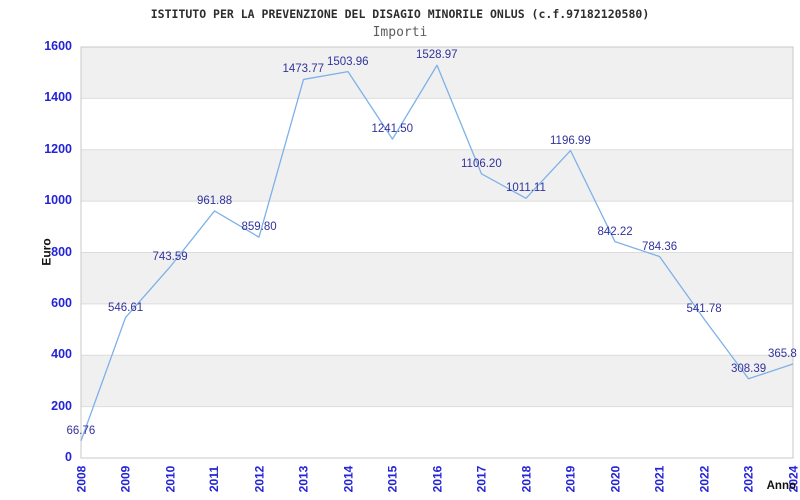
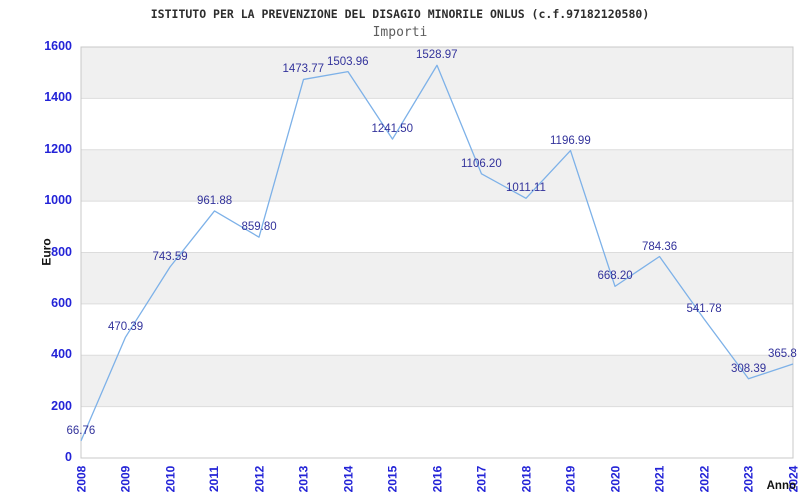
2009: 546.61 -> 470.39
2020: 842.22 -> 668.20
